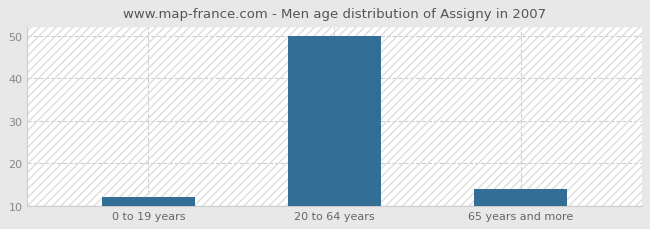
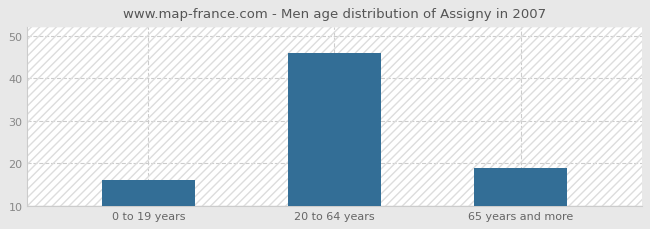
0 to 19 years: 12 -> 16
20 to 64 years: 50 -> 46
65 years and more: 14 -> 19
